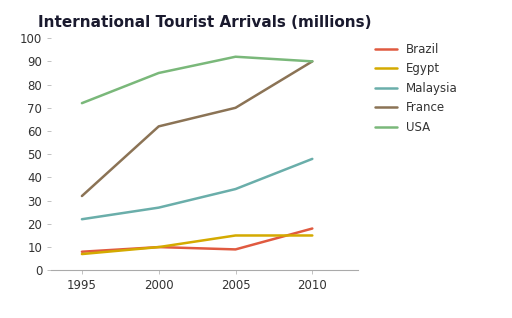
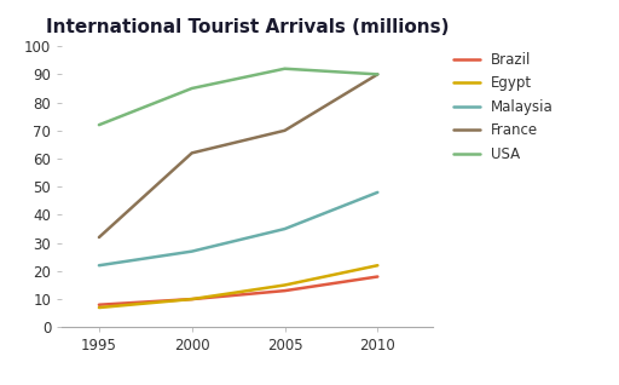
Brazil/2005: 9 -> 13
Egypt/2010: 15 -> 22
